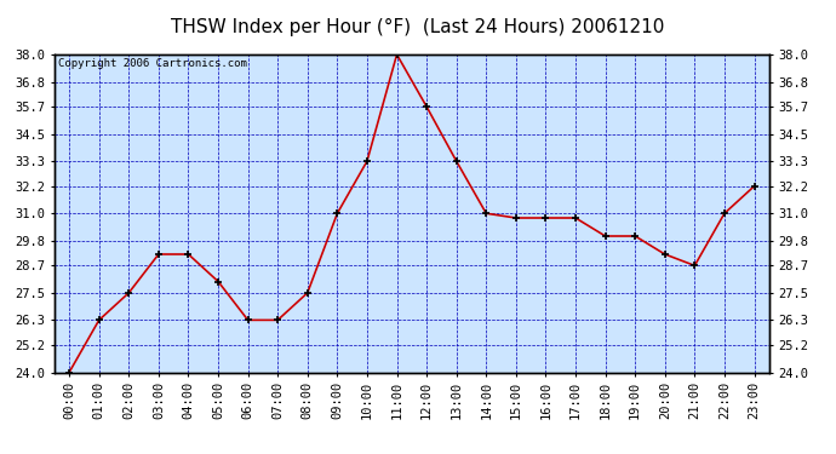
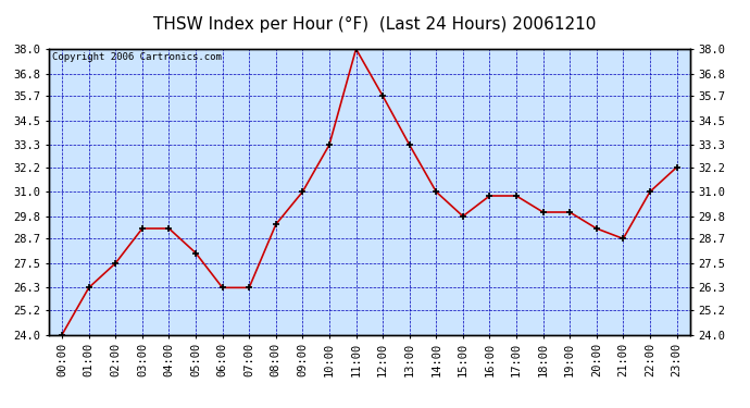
08:00: 27.5 -> 29.4
15:00: 30.8 -> 29.8
